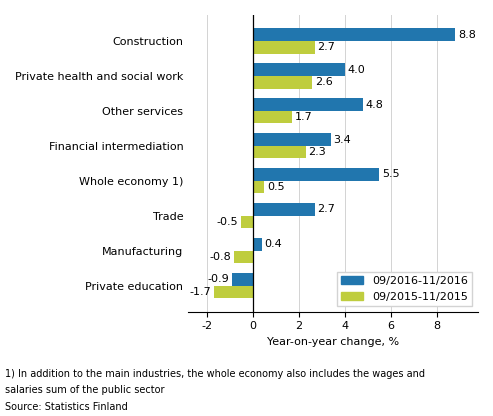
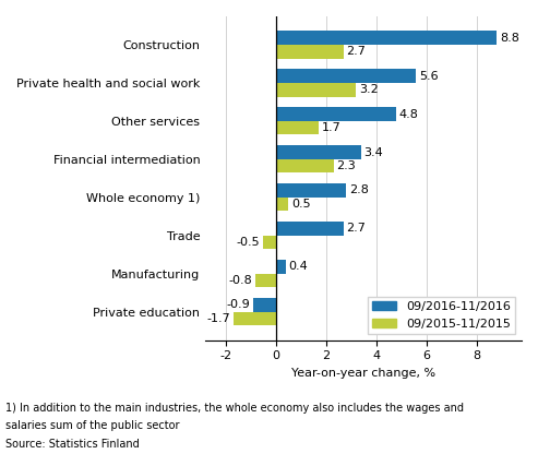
09/2016-11/2016/Private health and social work: 4.0 -> 5.6
09/2015-11/2015/Private health and social work: 2.6 -> 3.2
09/2016-11/2016/Whole economy 1): 5.5 -> 2.8
